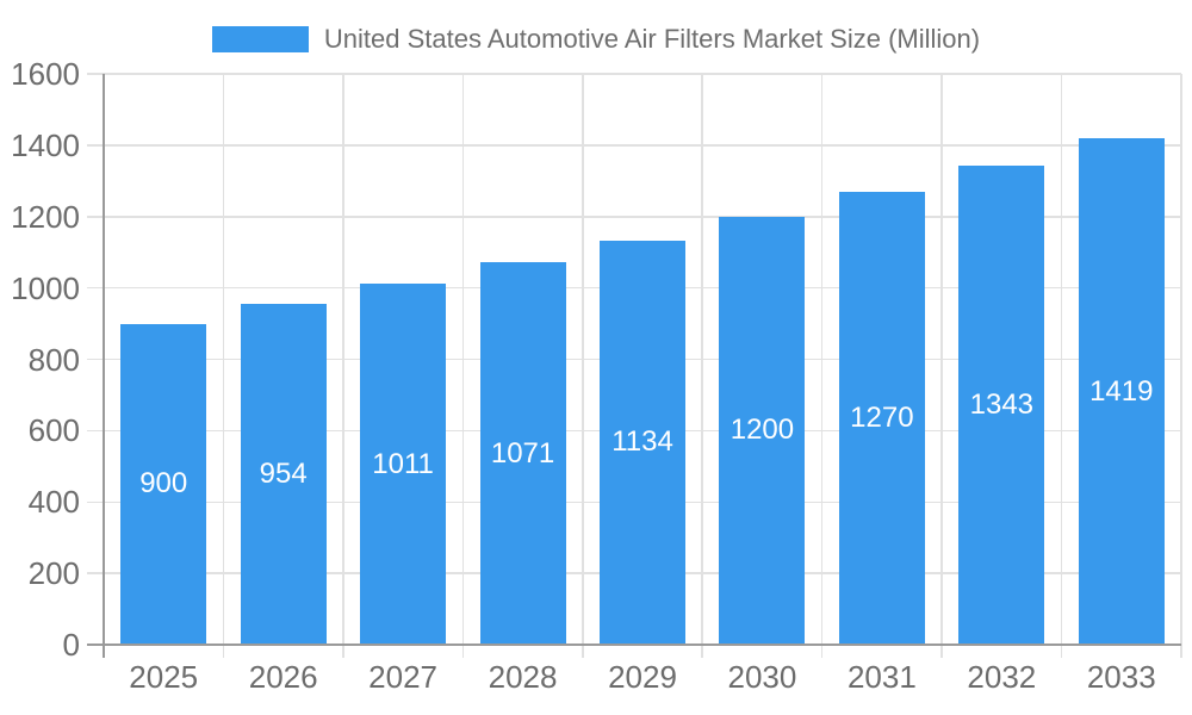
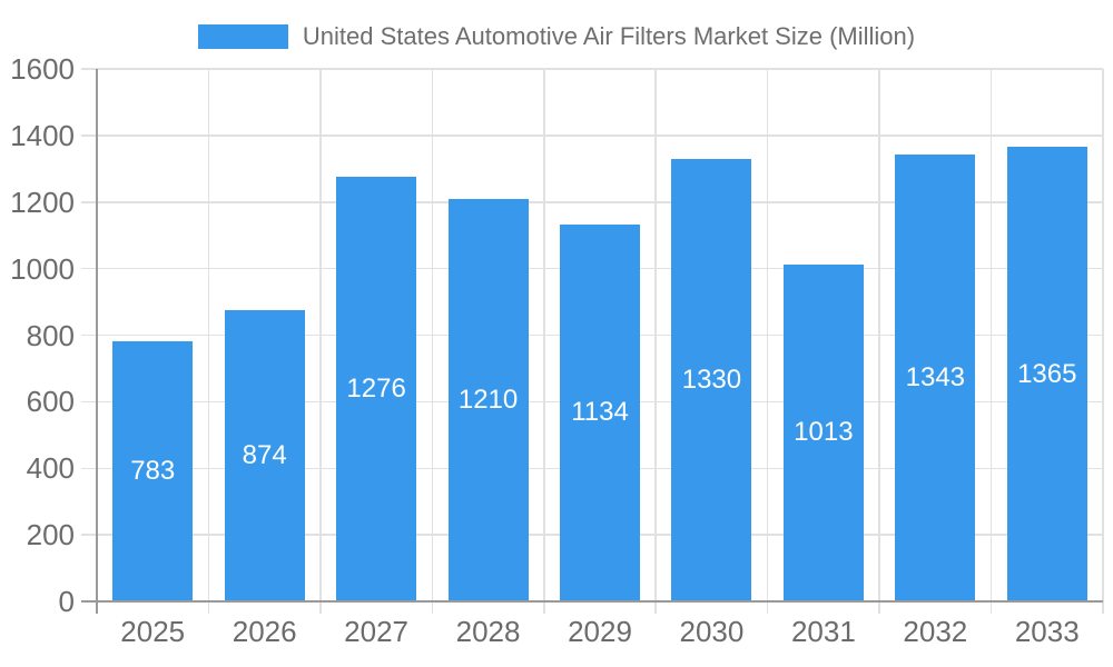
2025: 900 -> 783
2026: 954 -> 874
2027: 1011 -> 1276
2028: 1071 -> 1210
2030: 1200 -> 1330
2031: 1270 -> 1013
2033: 1419 -> 1365
